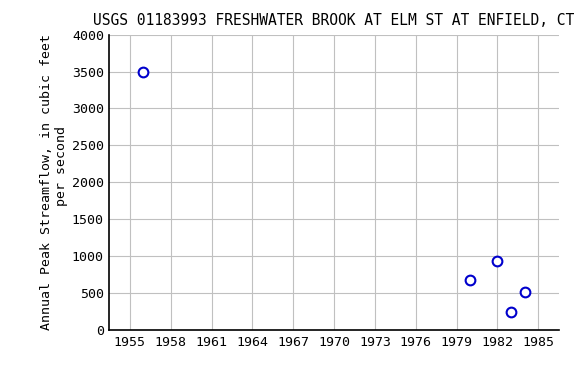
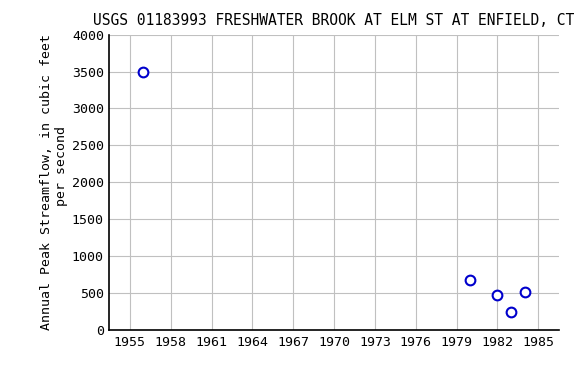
1982: 940 -> 470
